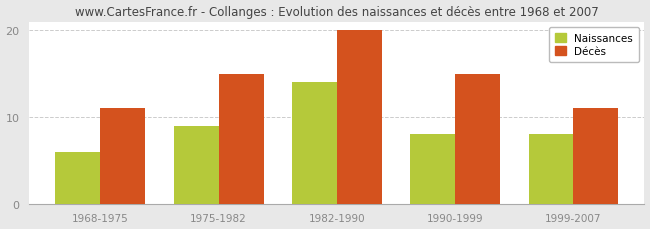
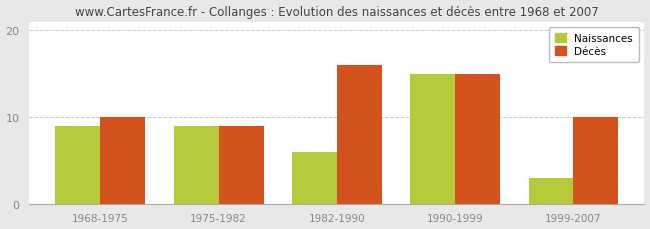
Naissances/1968-1975: 6 -> 9
Décès/1968-1975: 11 -> 10
Décès/1975-1982: 15 -> 9
Naissances/1982-1990: 14 -> 6
Décès/1982-1990: 20 -> 16
Naissances/1990-1999: 8 -> 15
Naissances/1999-2007: 8 -> 3
Décès/1999-2007: 11 -> 10
